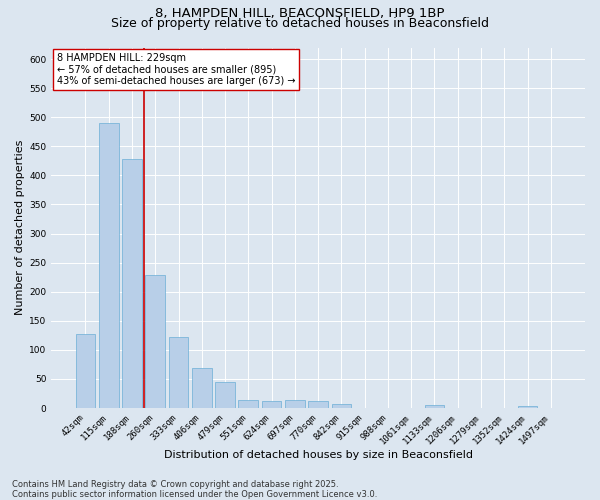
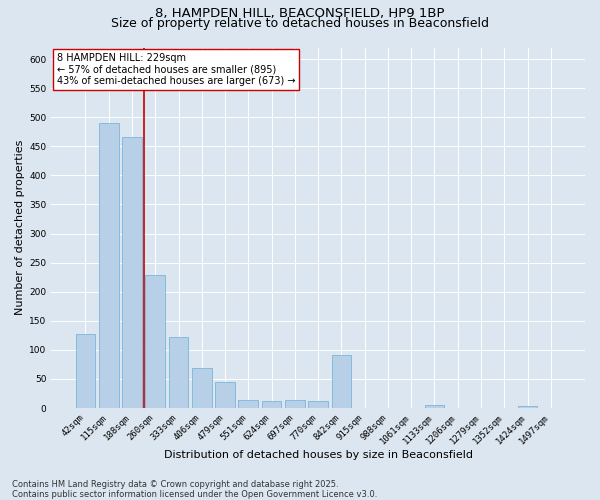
188sqm: 428 -> 466
842sqm: 7 -> 92
